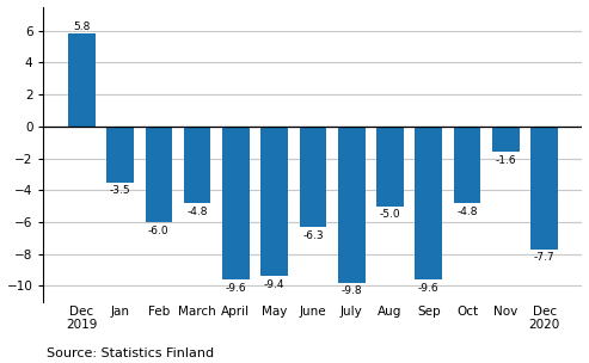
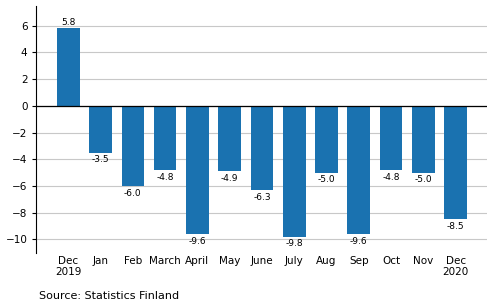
May: -9.4 -> -4.9
Nov: -1.6 -> -5.0
Dec 2020: -7.7 -> -8.5
